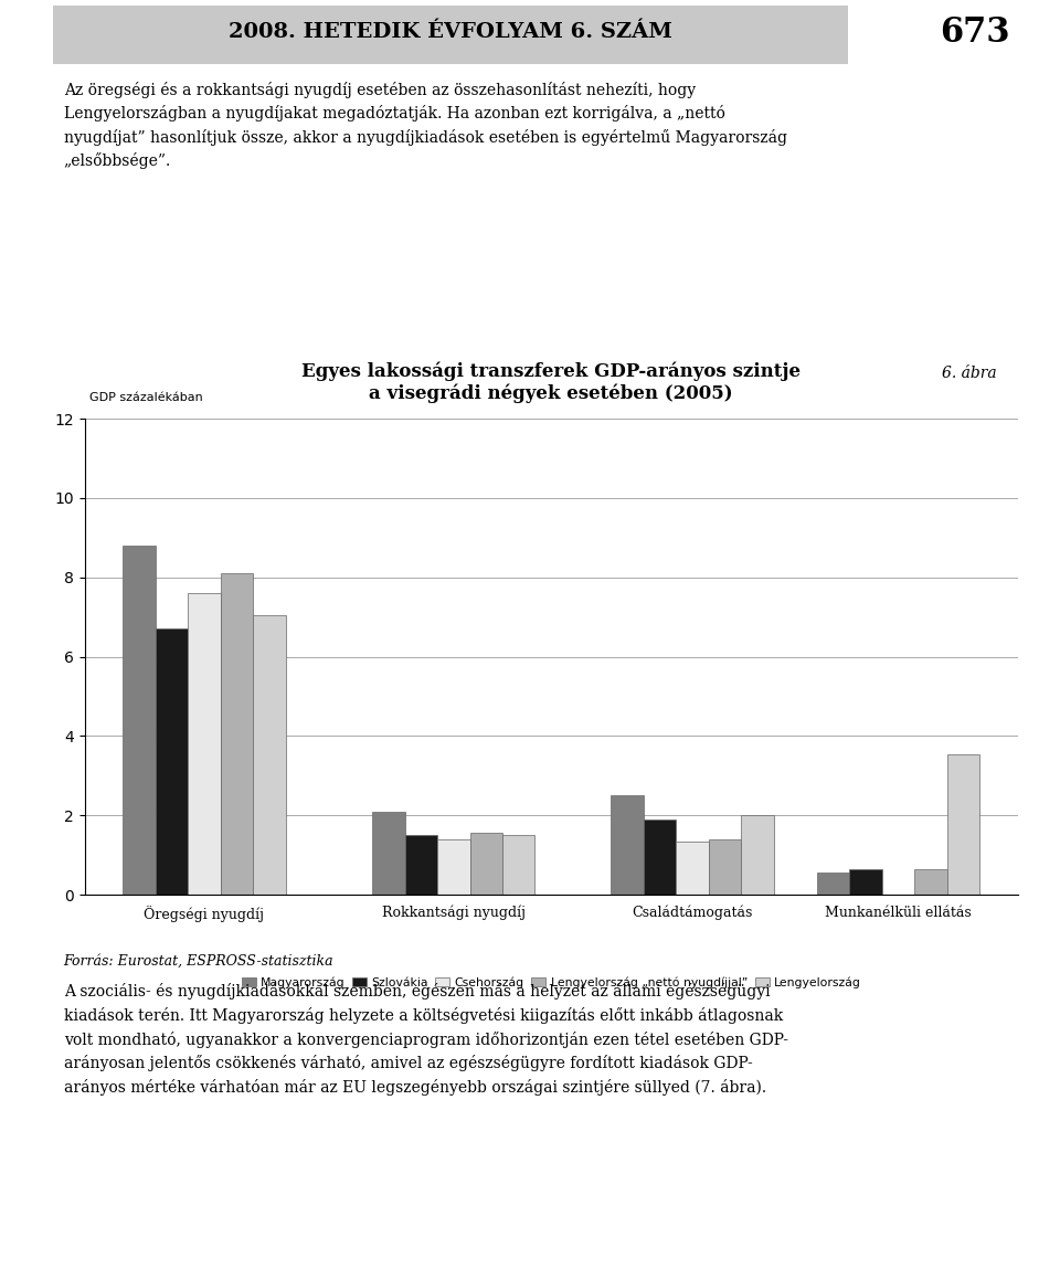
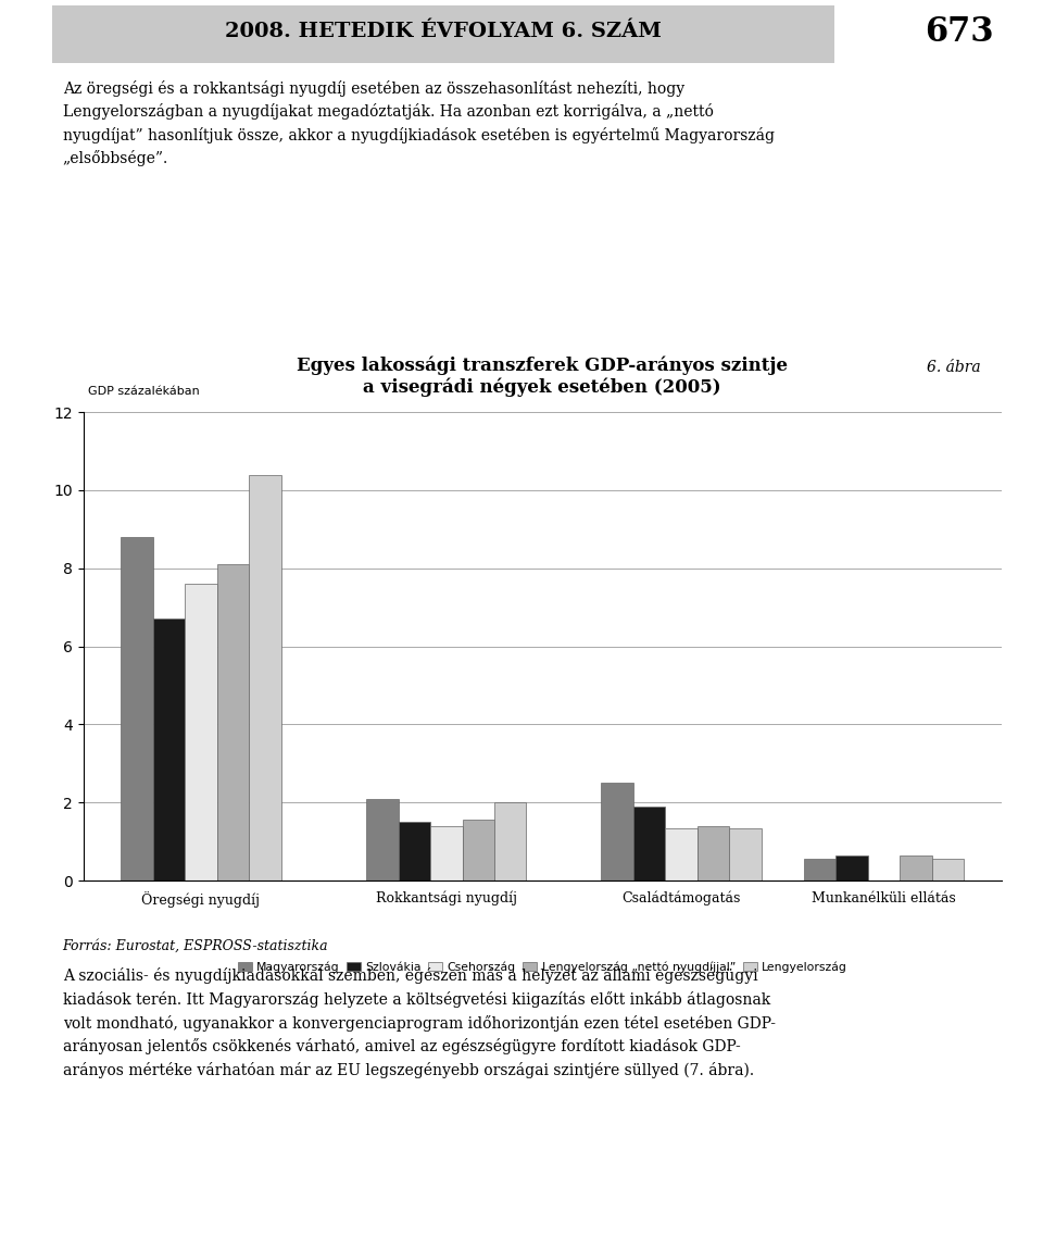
Lengyelország/Öregségi nyugdíj: 7.05 -> 10.40
Lengyelország/Rokkantsági nyugdíj: 1.50 -> 2.00
Lengyelország/Családtámogatás: 2.00 -> 1.35
Lengyelország/Munkanélküli ellátás: 3.55 -> 0.55
